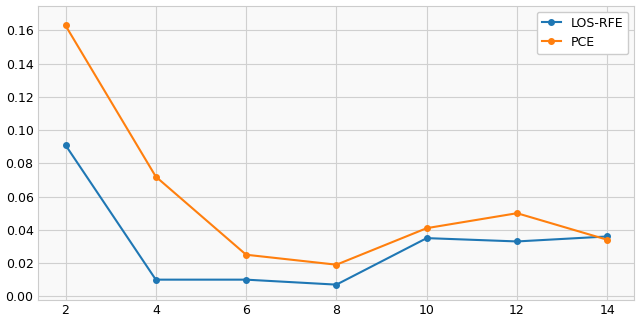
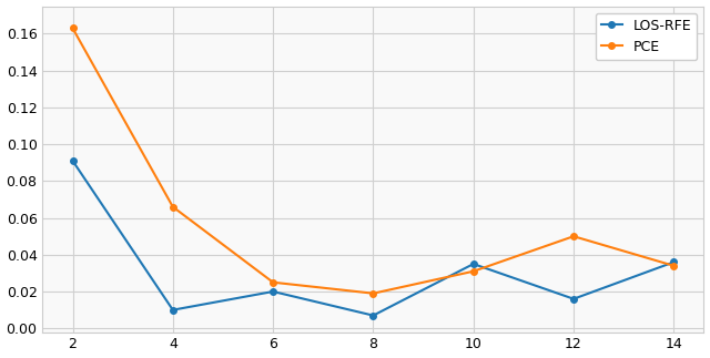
PCE/4: 0.072 -> 0.066
LOS-RFE/6: 0.010 -> 0.020
PCE/10: 0.041 -> 0.031
LOS-RFE/12: 0.033 -> 0.016
